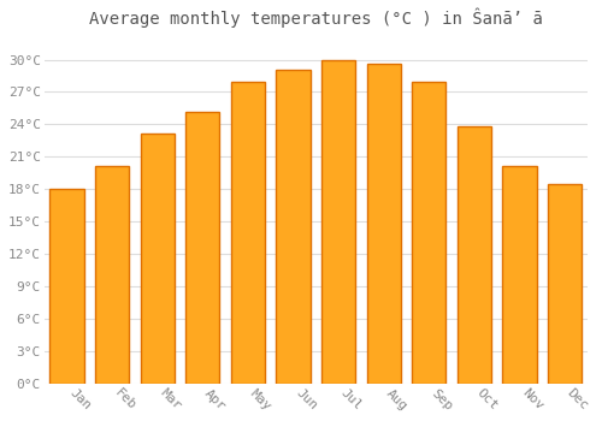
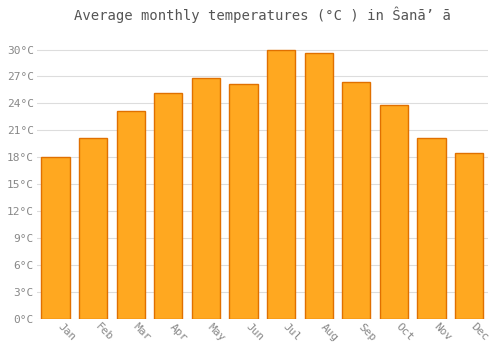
May: 27.9°C -> 26.8°C
Jun: 29.1°C -> 26.2°C
Sep: 27.9°C -> 26.4°C
